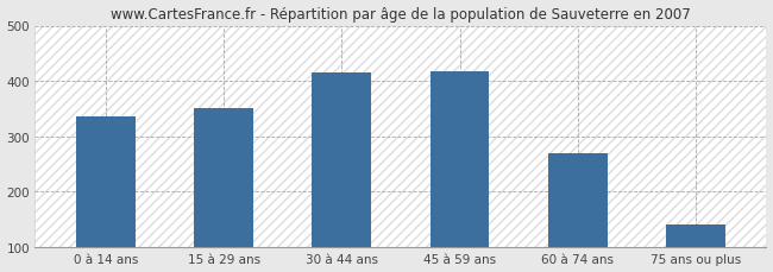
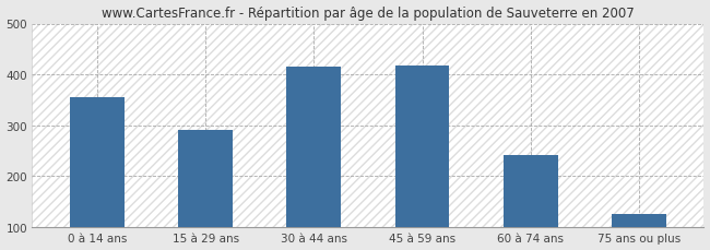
0 à 14 ans: 335 -> 355
15 à 29 ans: 350 -> 291
60 à 74 ans: 270 -> 241
75 ans ou plus: 140 -> 126
